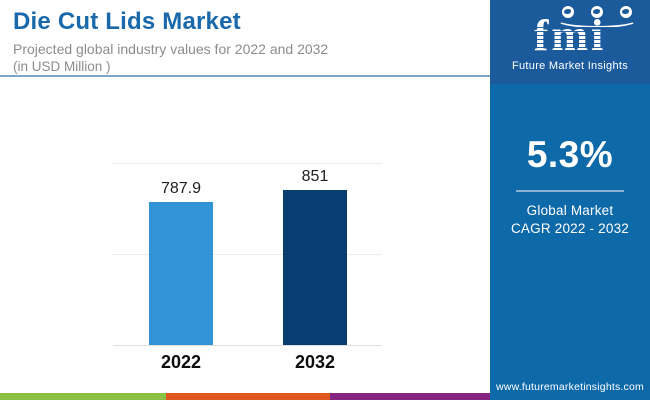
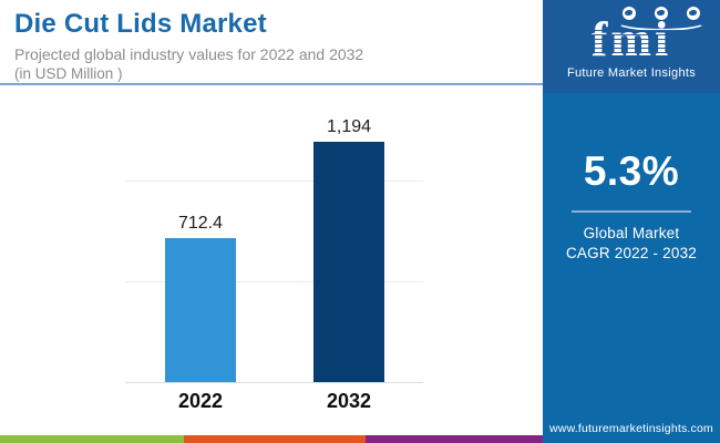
2022: 787.9 -> 712.4
2032: 851 -> 1,194
